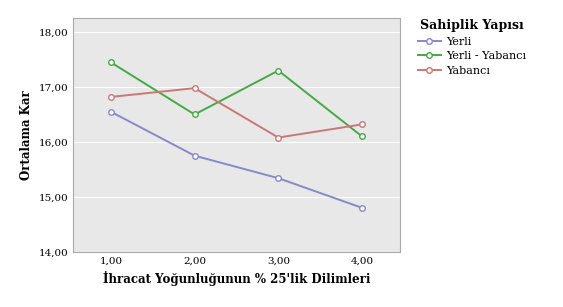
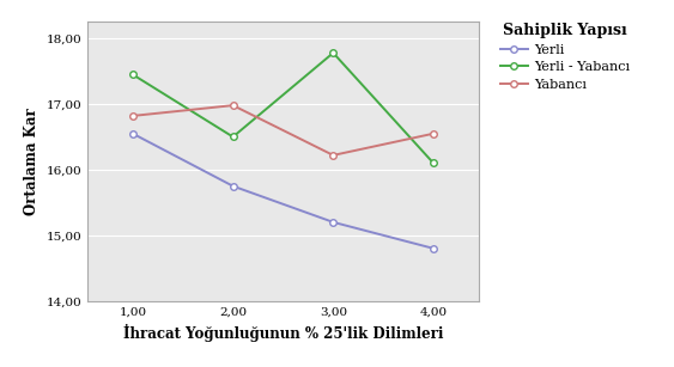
Yerli/3,00: 15,34 -> 15,20
Yerli - Yabancı/3,00: 17,30 -> 17,78
Yabancı/3,00: 16,08 -> 16,22
Yabancı/4,00: 16,32 -> 16,55
